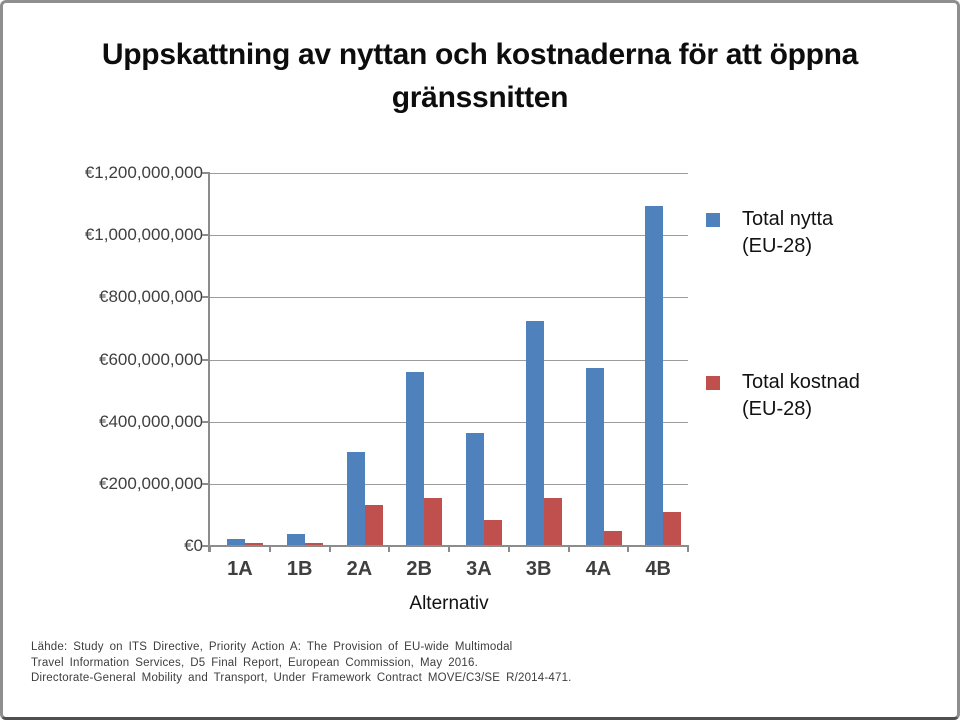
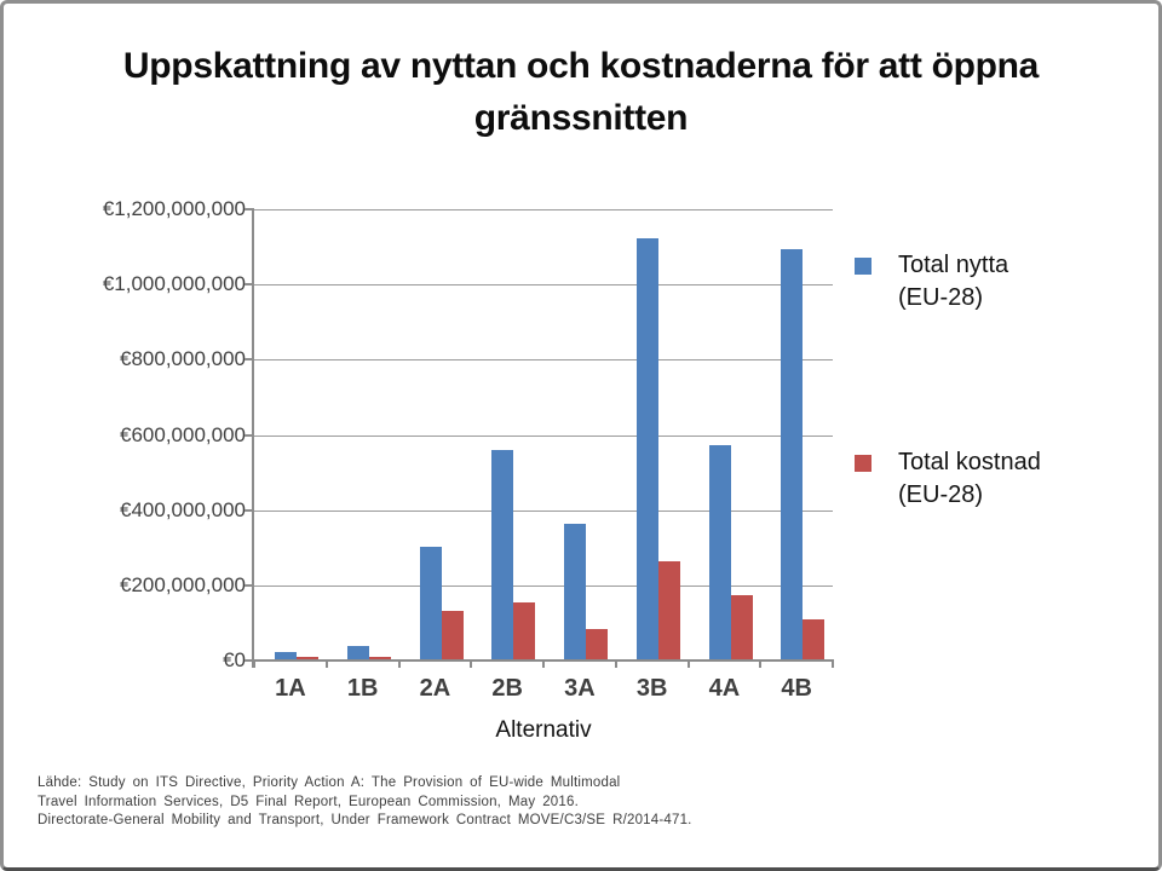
Total nytta (EU-28)/3B: €720000000 -> €1120000000
Total kostnad (EU-28)/3B: €150000000 -> €260000000
Total kostnad (EU-28)/4A: €40000000 -> €170000000
